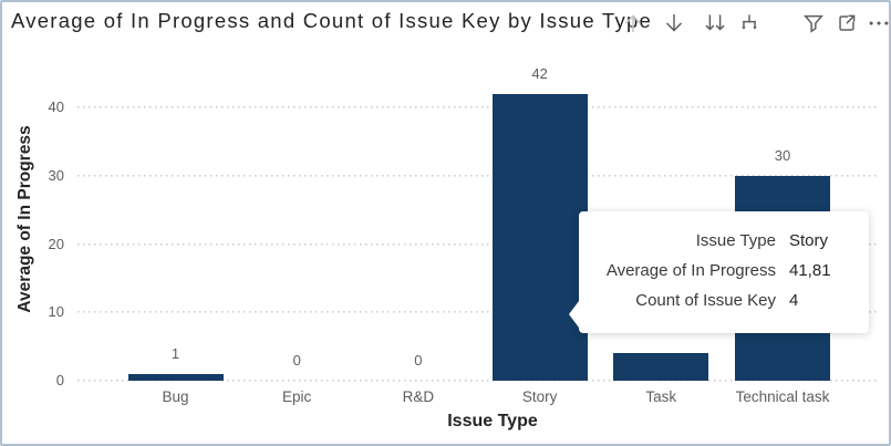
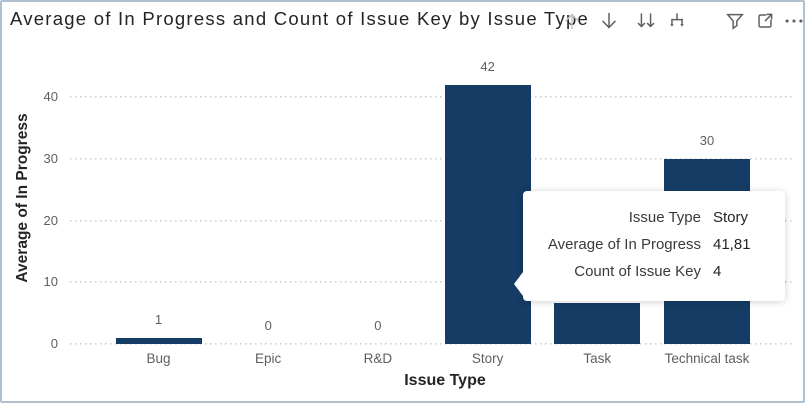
Task: 4 -> 7
